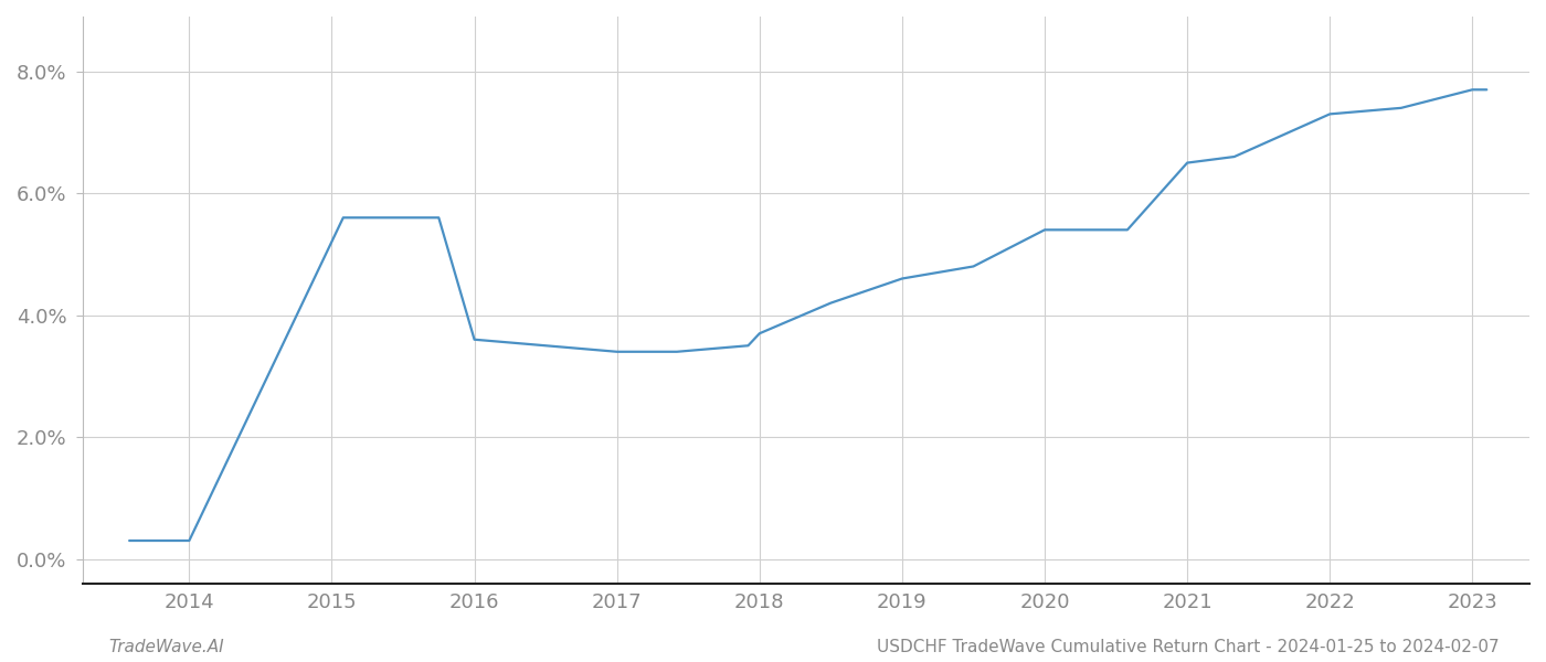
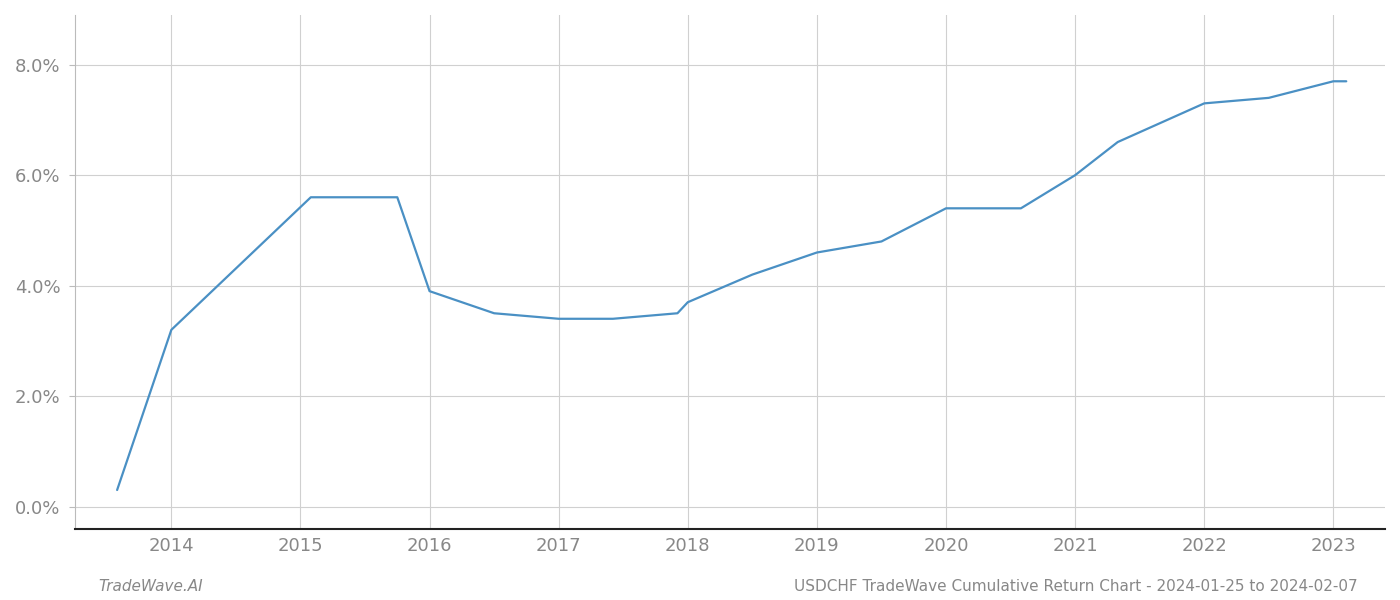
2014: 0.3% -> 3.2%
2016: 3.6% -> 3.9%
2021: 6.5% -> 6.0%
